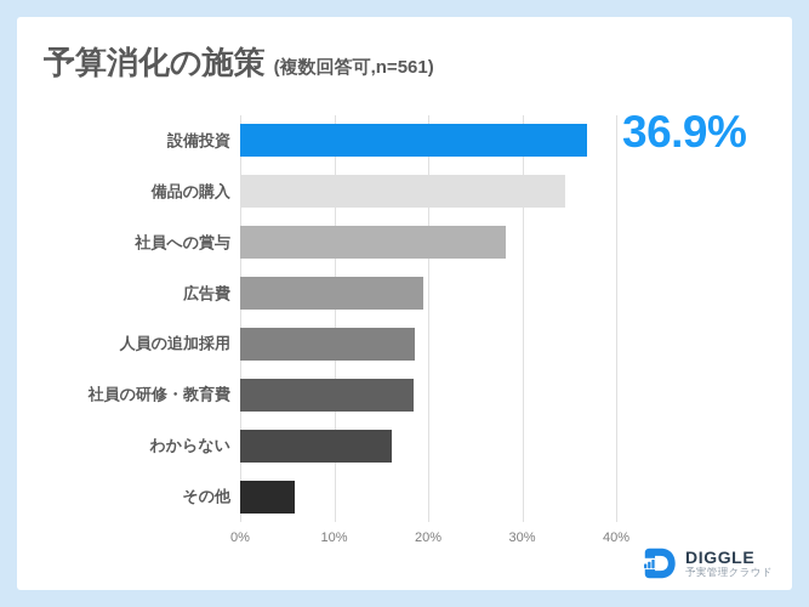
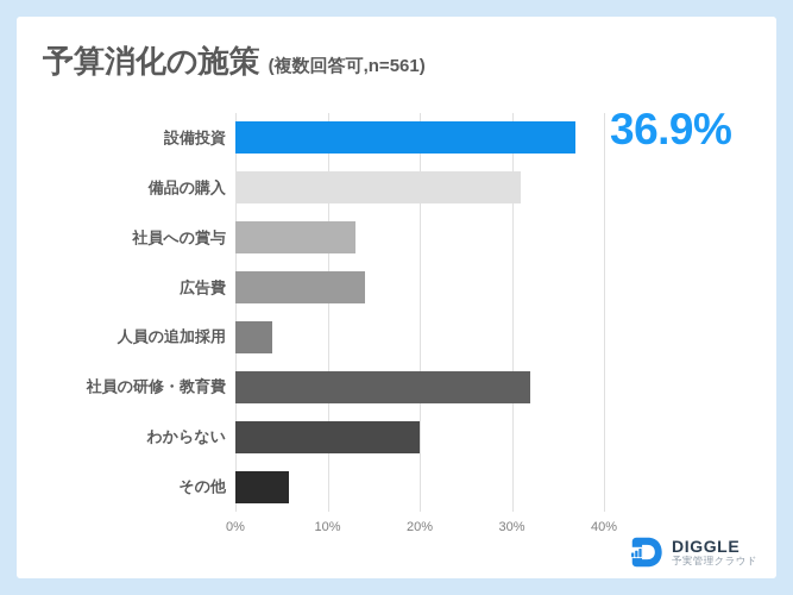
備品の購入: 35% -> 31%
社員への賞与: 28% -> 13%
広告費: 20% -> 14%
人員の追加採用: 19% -> 4%
社員の研修・教育費: 18% -> 32%
わからない: 16% -> 20%
